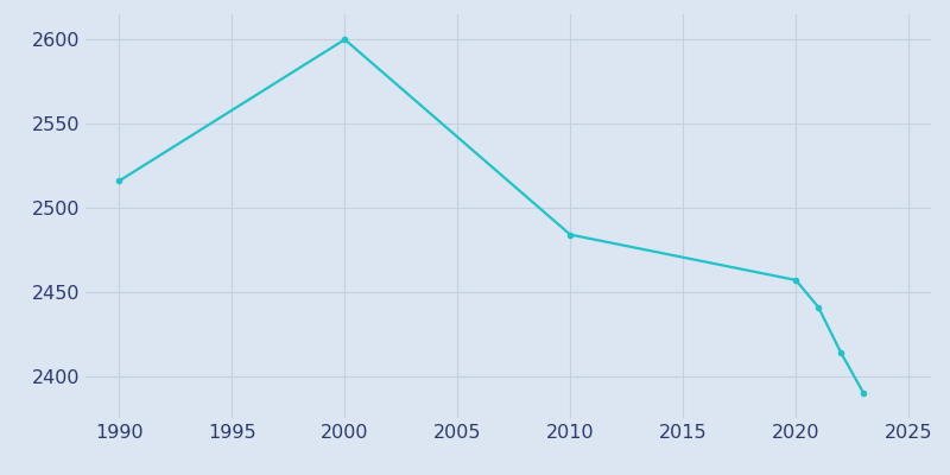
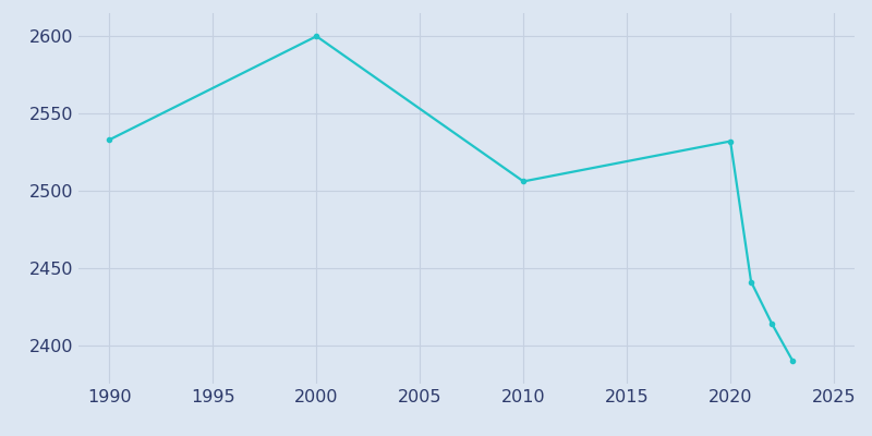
1990: 2516 -> 2533
2010: 2484 -> 2506
2020: 2457 -> 2532
